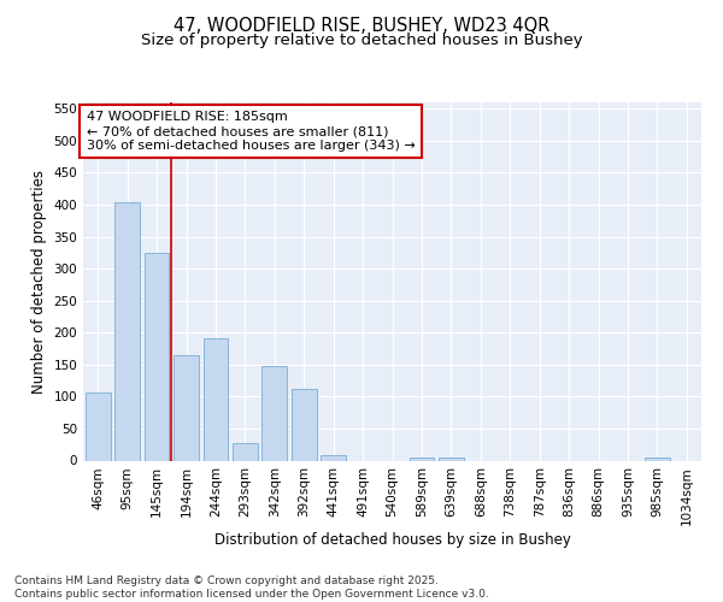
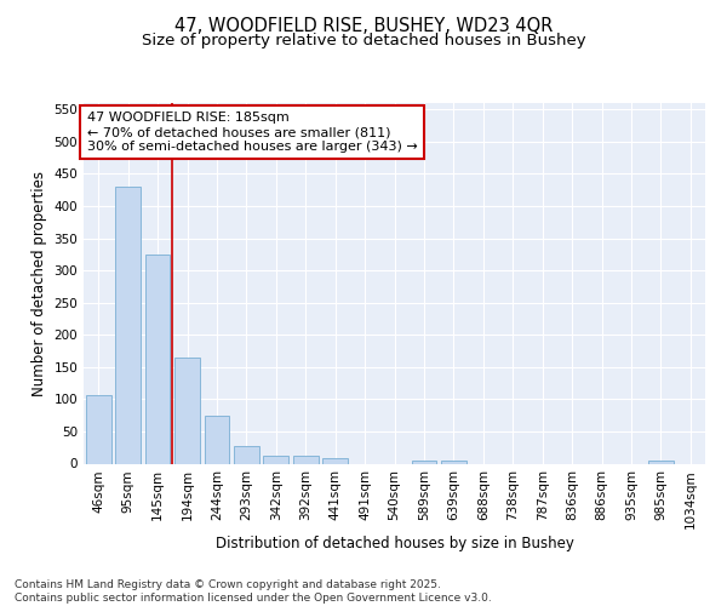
95sqm: 404 -> 430
244sqm: 192 -> 74
342sqm: 148 -> 12
392sqm: 112 -> 12
